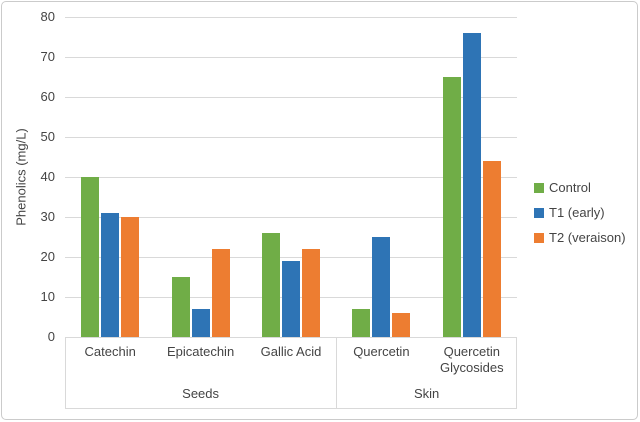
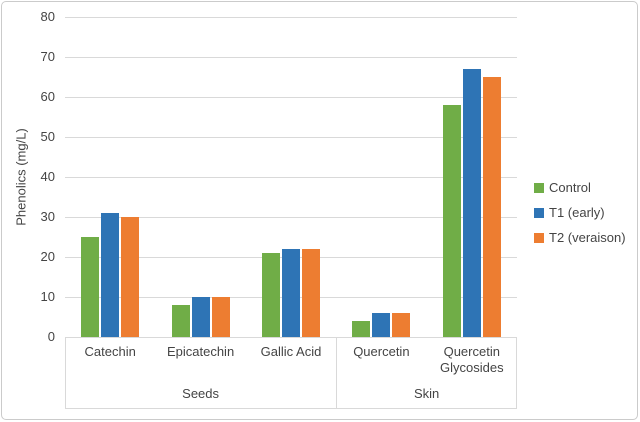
Control/Catechin: 40 -> 25
Control/Epicatechin: 15 -> 8
T1 (early)/Epicatechin: 7 -> 10
T2 (veraison)/Epicatechin: 22 -> 10
Control/Gallic Acid: 26 -> 21
T1 (early)/Gallic Acid: 19 -> 22
Control/Quercetin: 7 -> 4
T1 (early)/Quercetin: 25 -> 6
Control/Quercetin Glycosides: 65 -> 58
T1 (early)/Quercetin Glycosides: 76 -> 67
T2 (veraison)/Quercetin Glycosides: 44 -> 65
